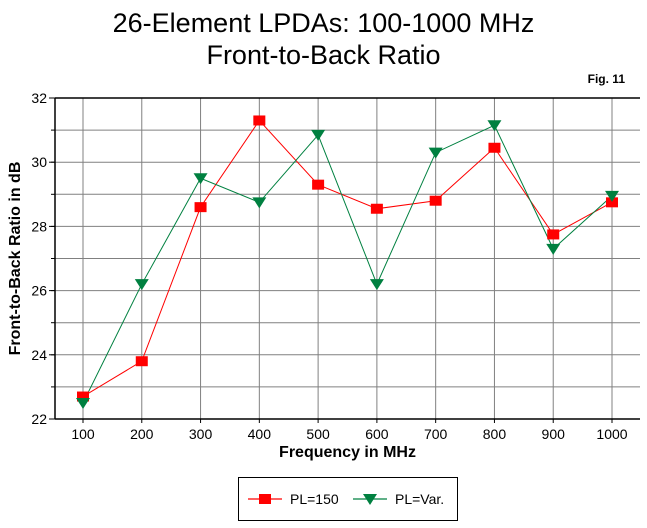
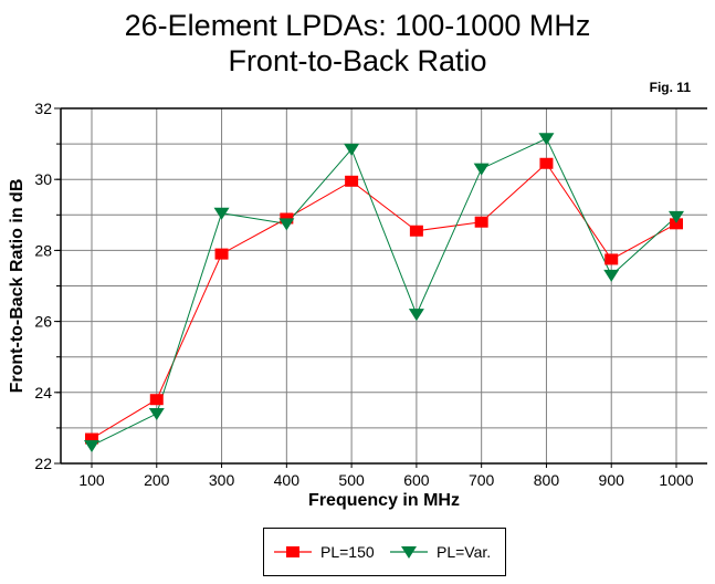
PL=Var./200: 26.2 -> 23.4
PL=150/300: 28.6 -> 27.9
PL=Var./300: 29.5 -> 29.1
PL=150/400: 31.3 -> 28.9
PL=150/500: 29.3 -> 29.9
